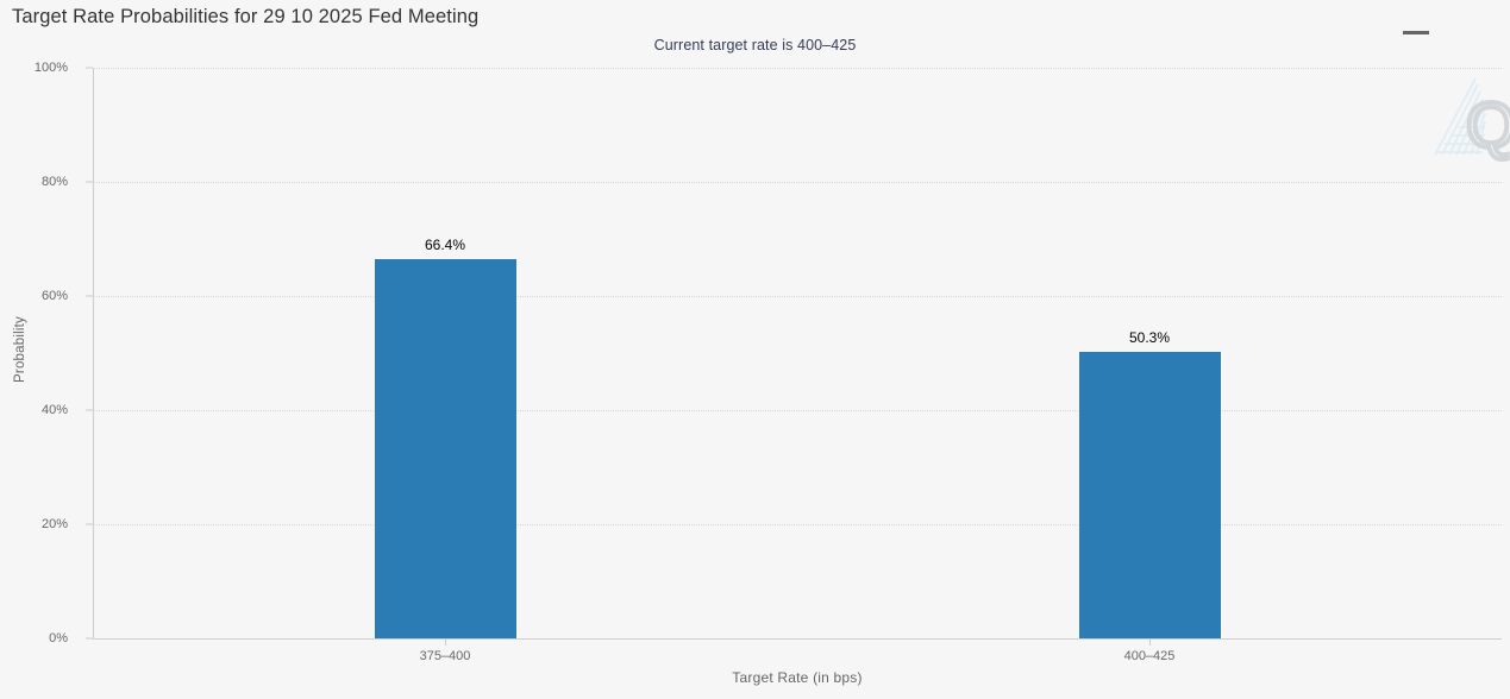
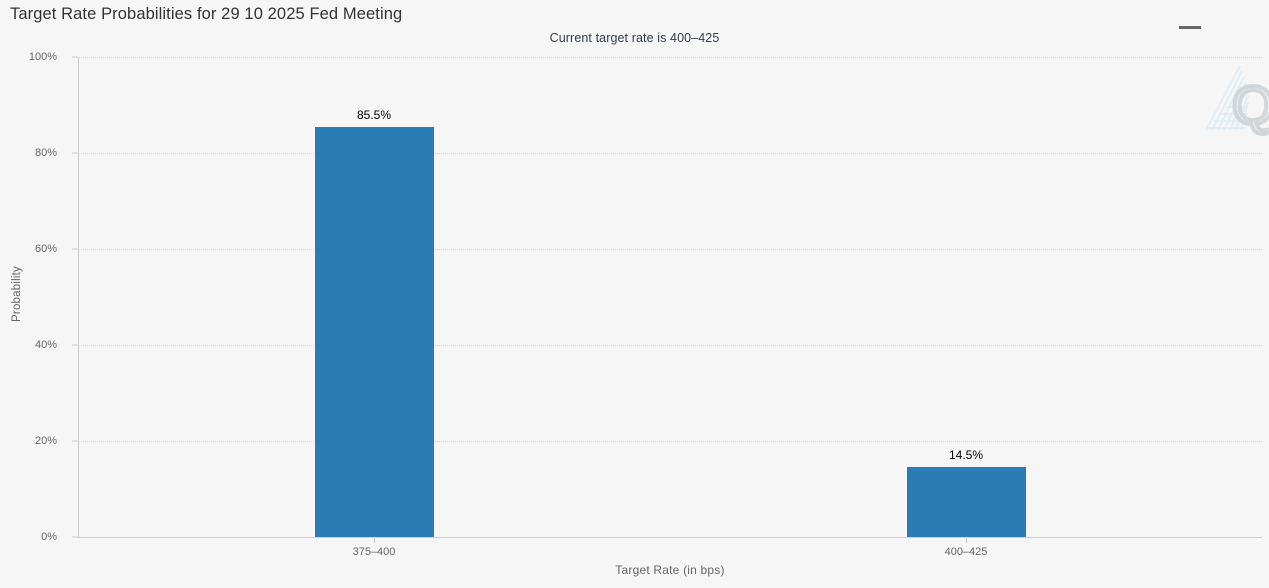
375–400: 66.4% -> 85.5%
400–425: 50.3% -> 14.5%
